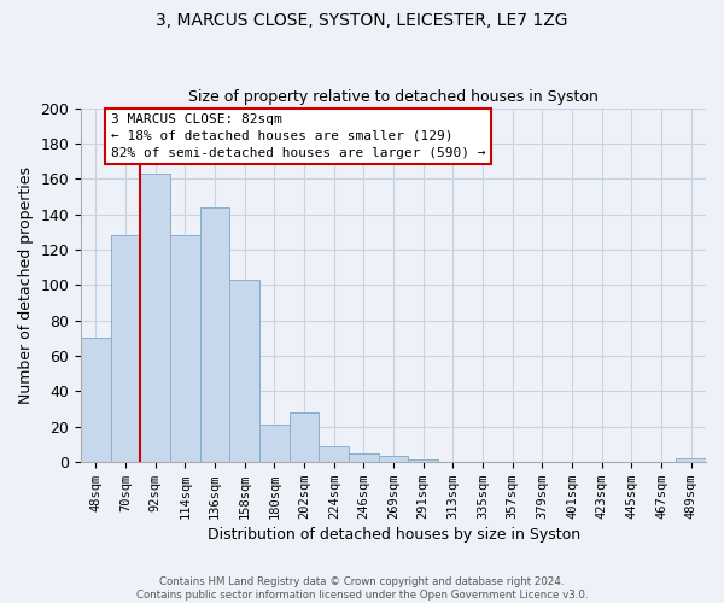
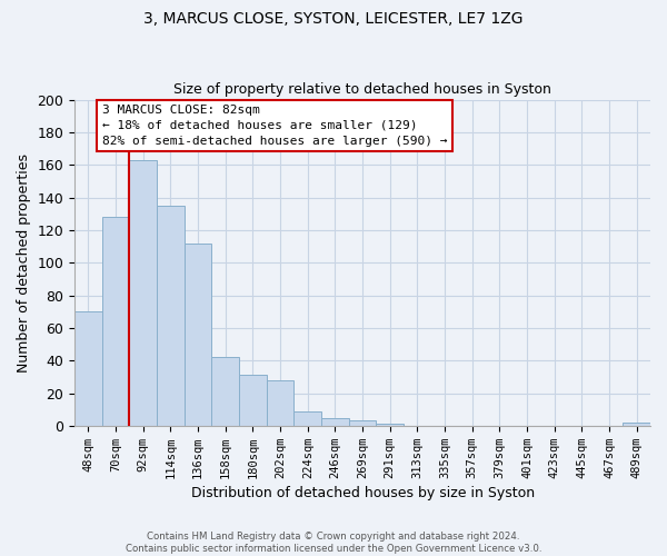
114sqm: 128 -> 135
136sqm: 144 -> 112
158sqm: 103 -> 42
180sqm: 21 -> 31
